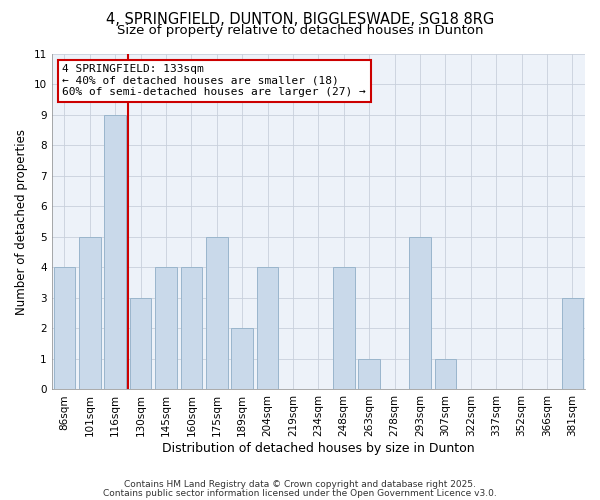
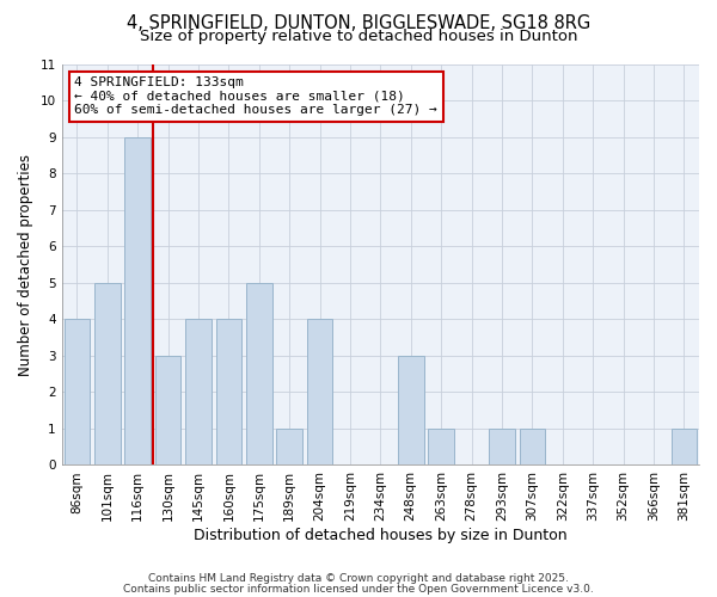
189sqm: 2 -> 1
248sqm: 4 -> 3
293sqm: 5 -> 1
381sqm: 3 -> 1
